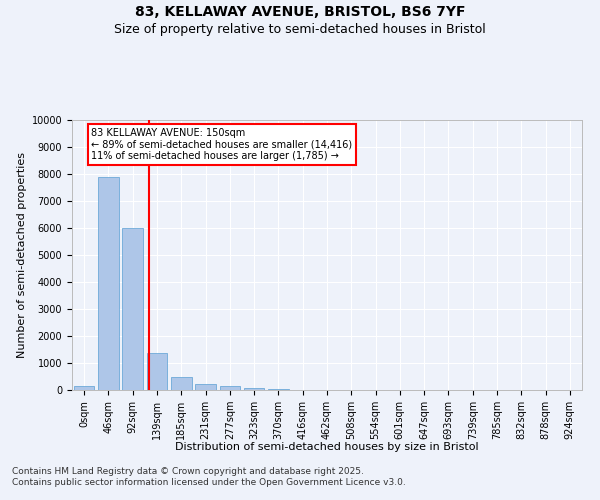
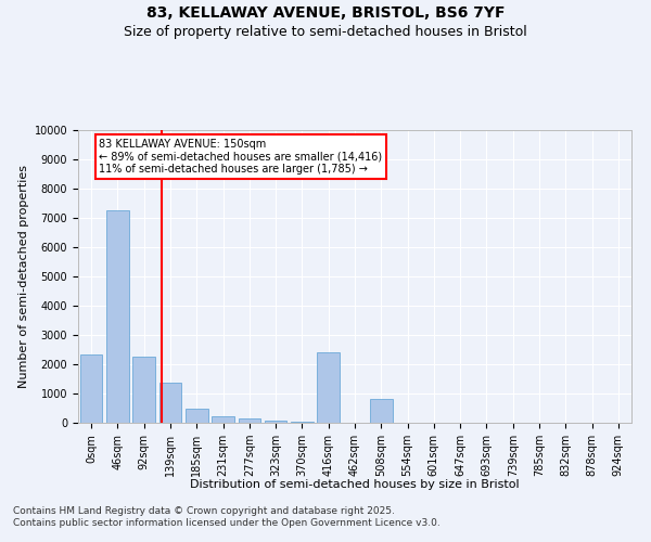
0sqm: 150 -> 2350
46sqm: 7900 -> 7250
92sqm: 6000 -> 2250
416sqm: 10 -> 2400
508sqm: 0 -> 800
